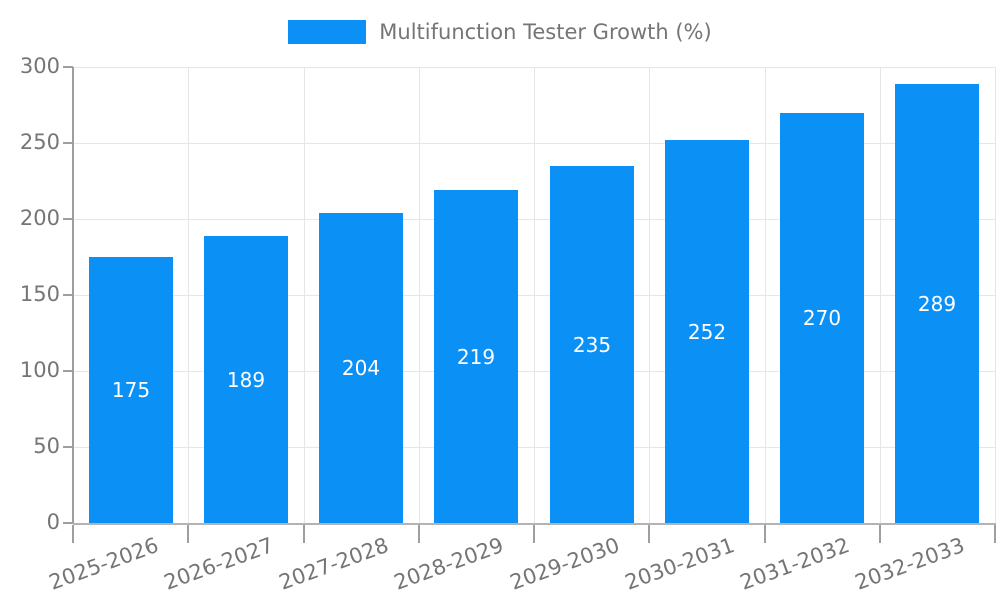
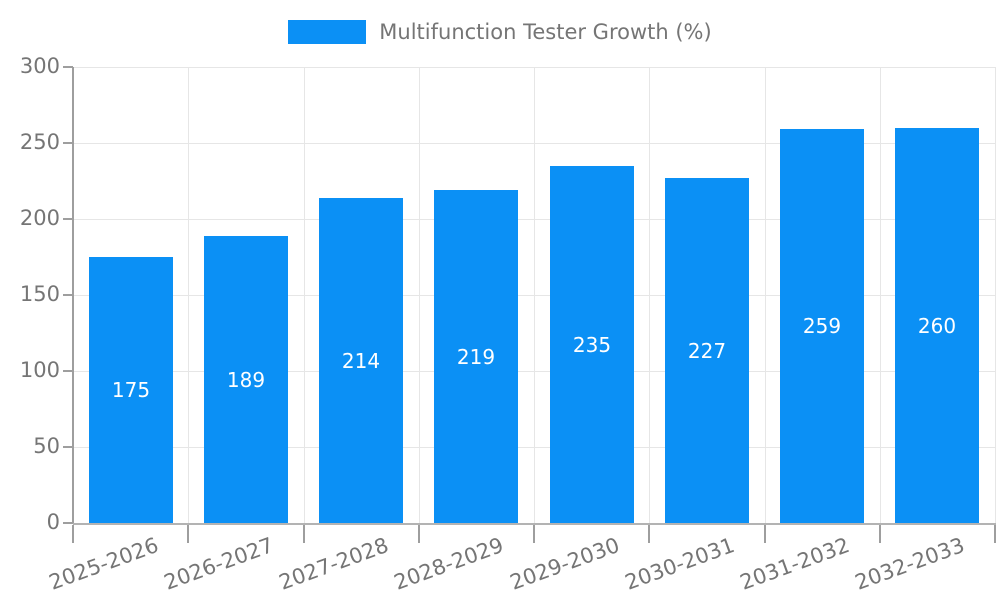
2027-2028: 204 -> 214
2030-2031: 252 -> 227
2031-2032: 270 -> 259
2032-2033: 289 -> 260
